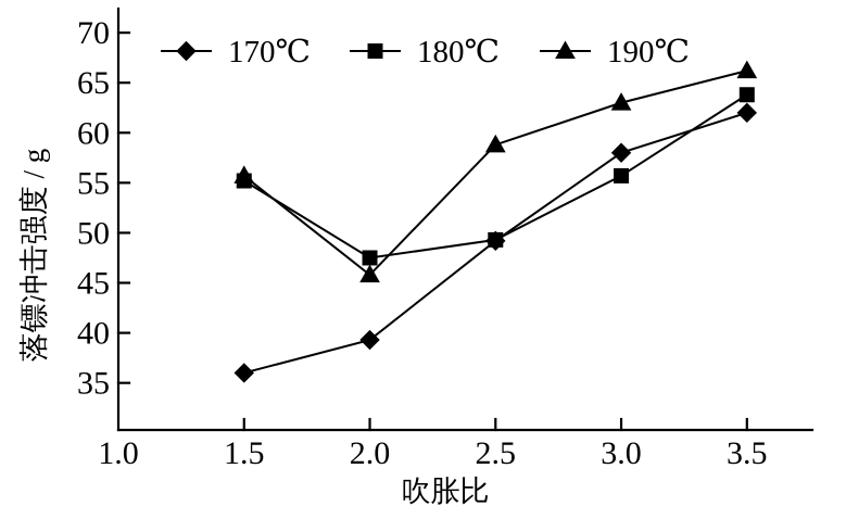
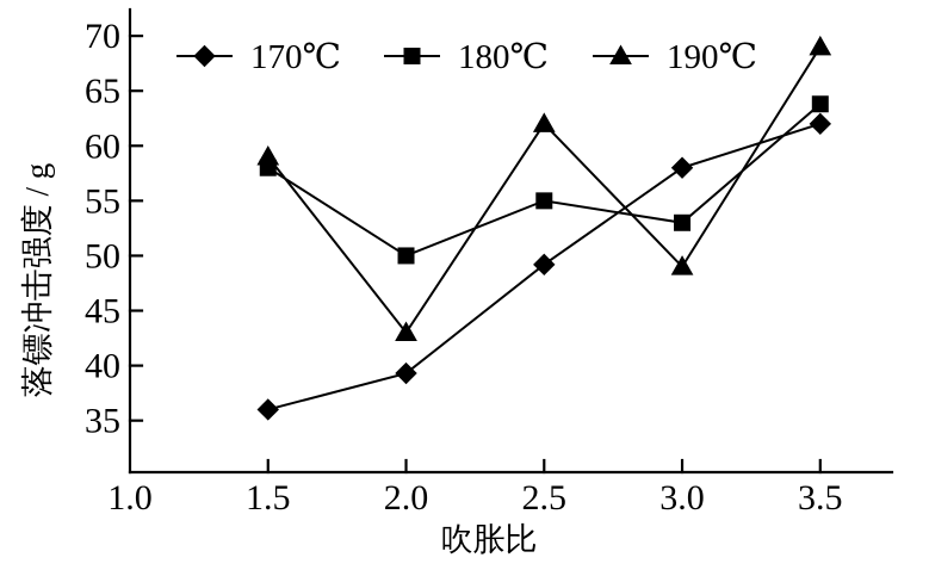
180℃/1.5: 55 -> 58
190℃/1.5: 56 -> 59
180℃/2.0: 48 -> 50
190℃/2.0: 46 -> 43
180℃/2.5: 49 -> 55
190℃/2.5: 59 -> 62
180℃/3.0: 56 -> 53
190℃/3.0: 63 -> 49
190℃/3.5: 66 -> 69
